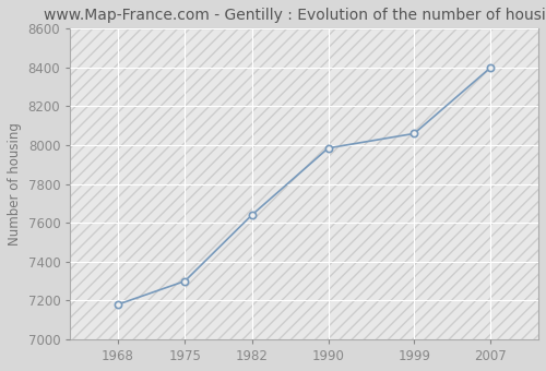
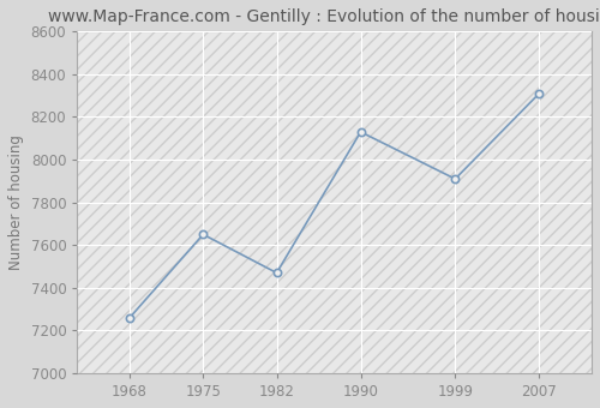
1968: 7180 -> 7260
1975: 7300 -> 7650
1982: 7640 -> 7470
1990: 7980 -> 8130
1999: 8060 -> 7910
2007: 8400 -> 8310
